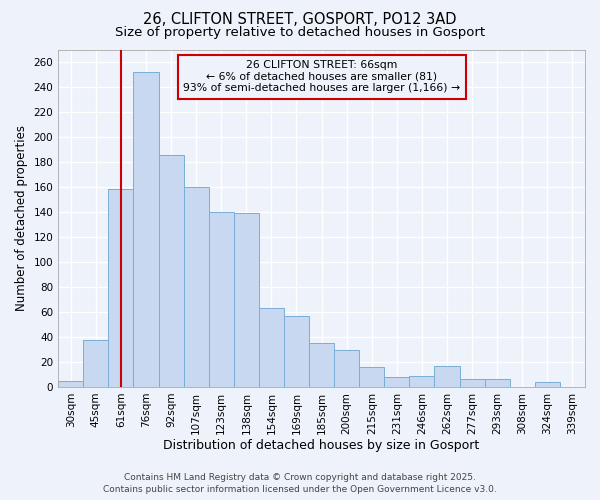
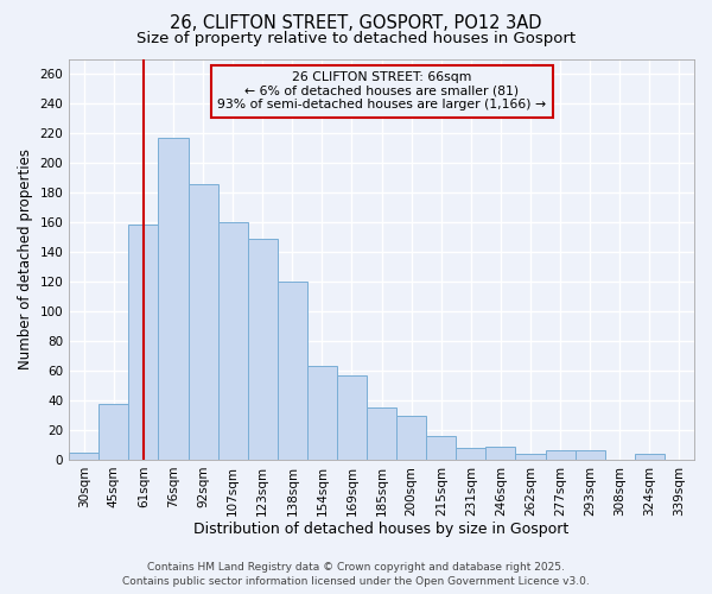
76sqm: 252 -> 217
123sqm: 140 -> 149
138sqm: 139 -> 120
262sqm: 17 -> 4
